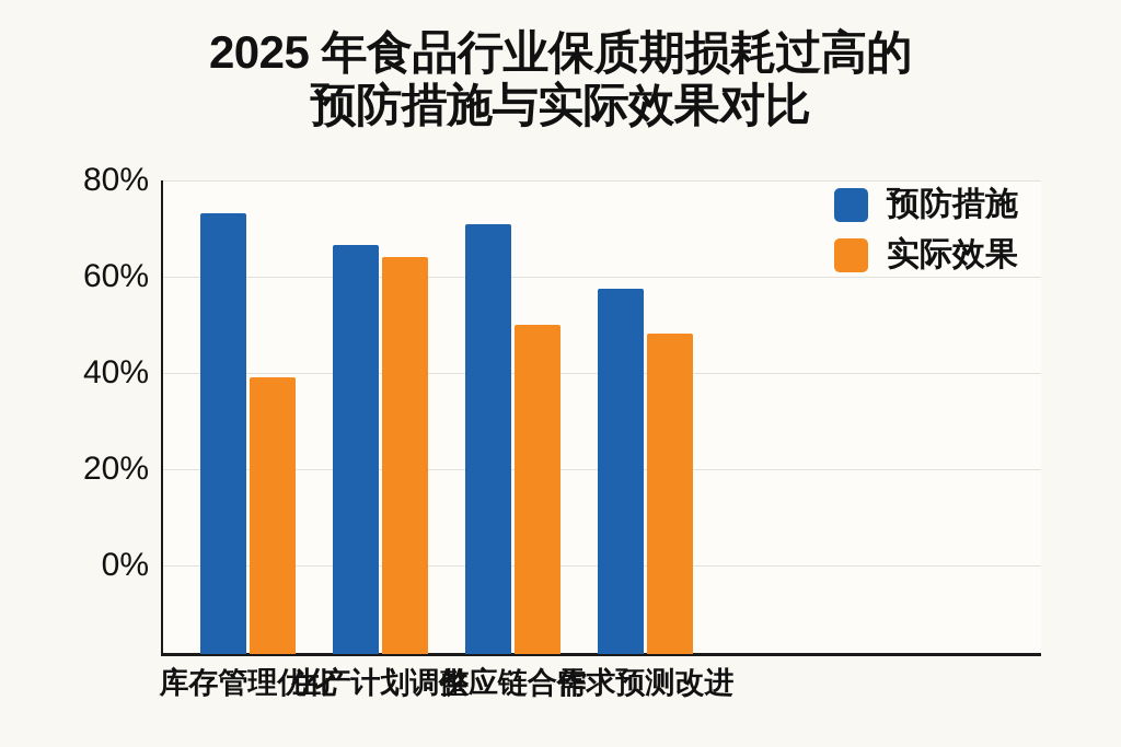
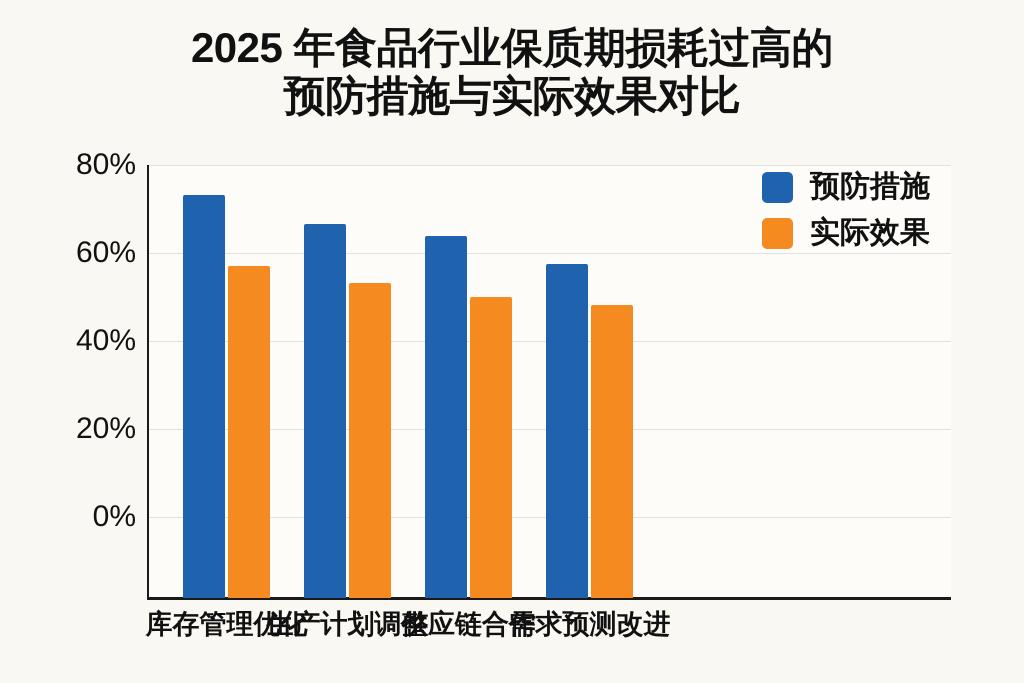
实际效果/库存管理优化: 39% -> 57%
实际效果/生产计划调整: 64% -> 53%
预防措施/供应链合作: 71% -> 64%
